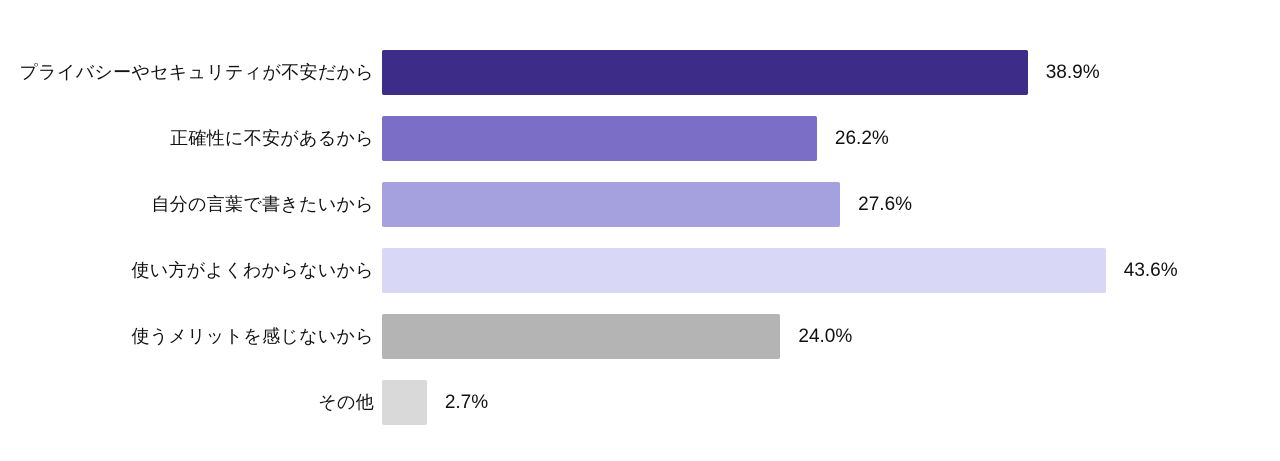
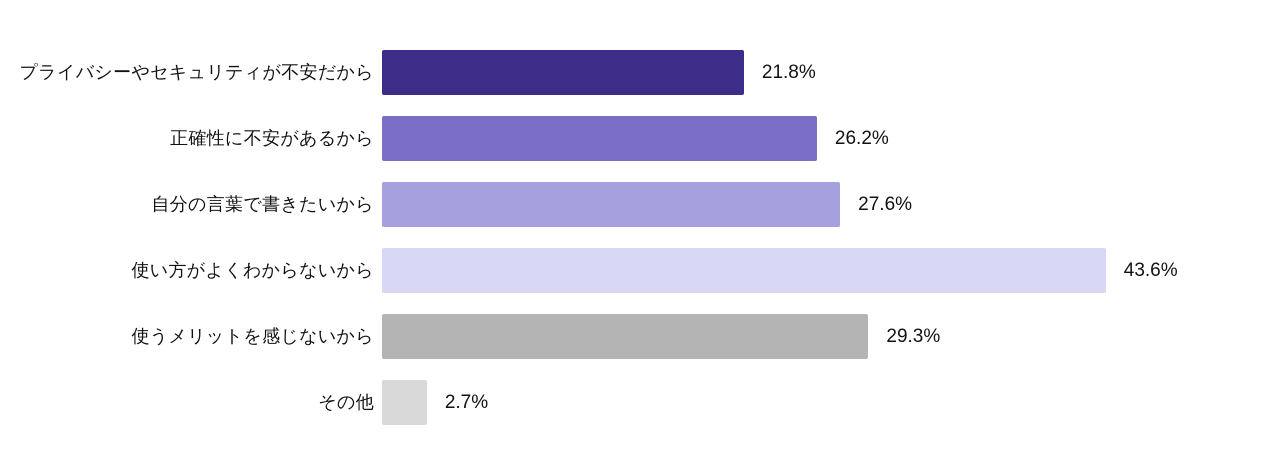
プライバシーやセキュリティが不安だから: 38.9% -> 21.8%
使うメリットを感じないから: 24.0% -> 29.3%
